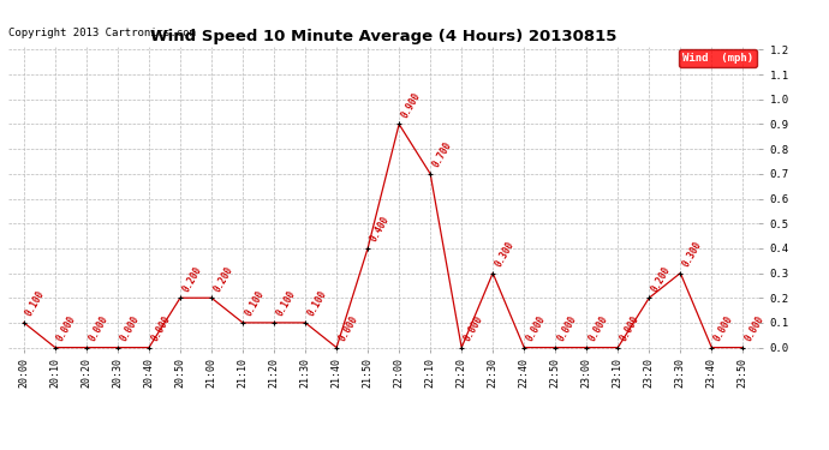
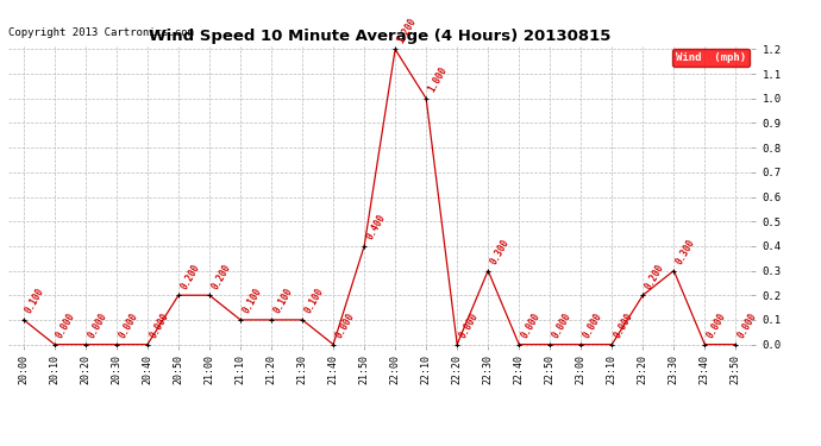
22:00: 0.9 -> 1.2
22:10: 0.700 -> 1.000
